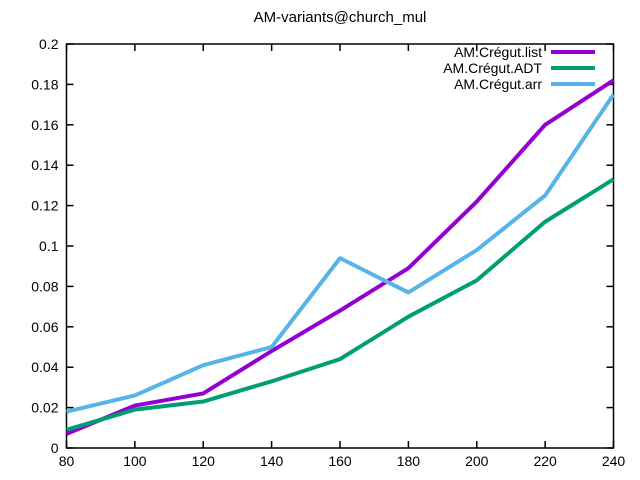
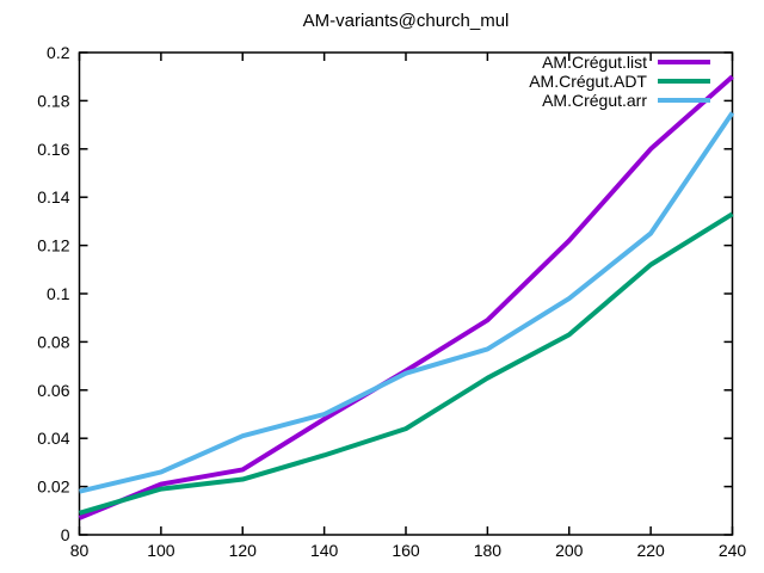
AM.Crégut.arr/160: 0.094 -> 0.067
AM.Crégut.list/240: 0.182 -> 0.190
